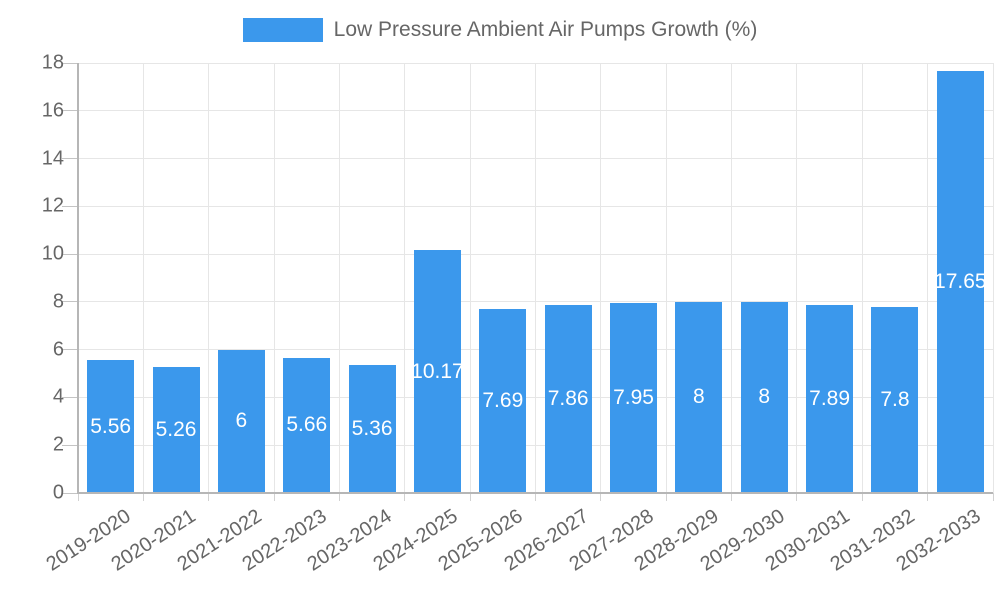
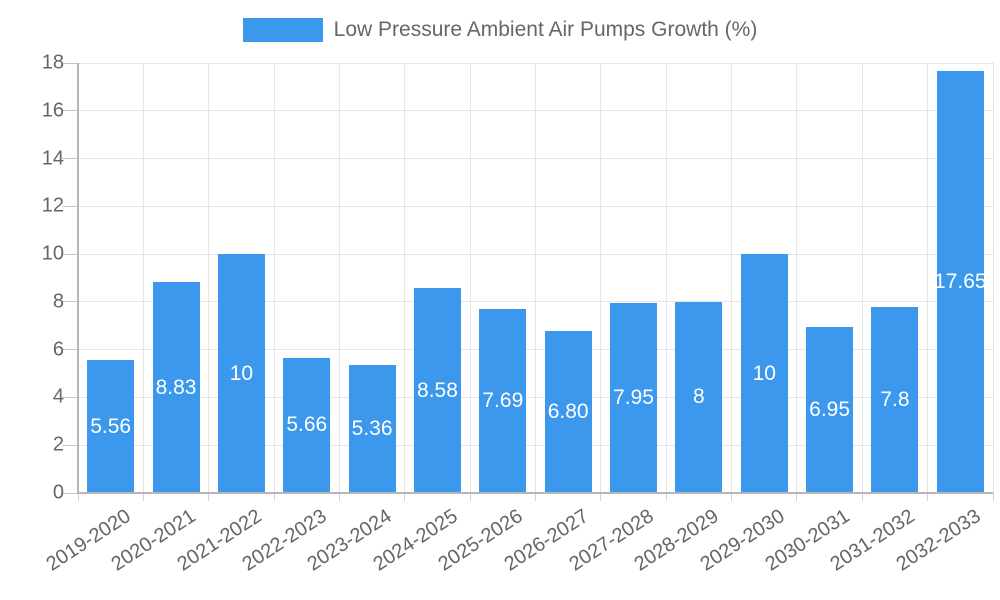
2020-2021: 5.26 -> 8.83
2021-2022: 6 -> 10
2024-2025: 10.17 -> 8.58
2026-2027: 7.86 -> 6.80
2029-2030: 8 -> 10
2030-2031: 7.89 -> 6.95
